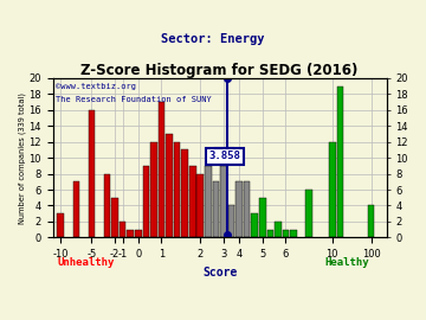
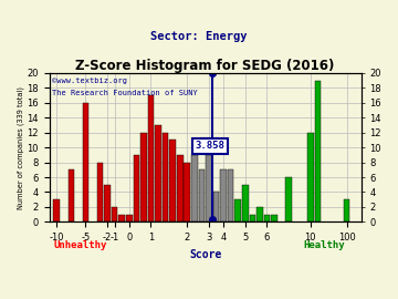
100: 4 -> 3
